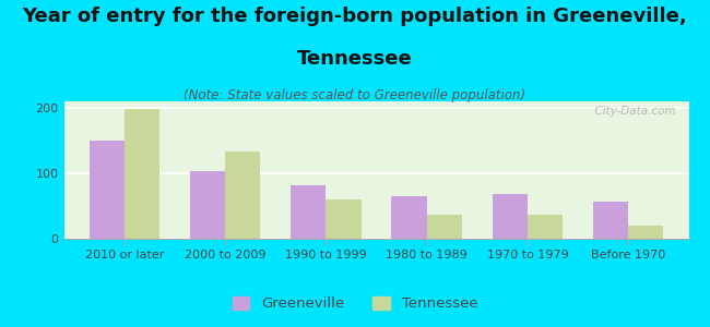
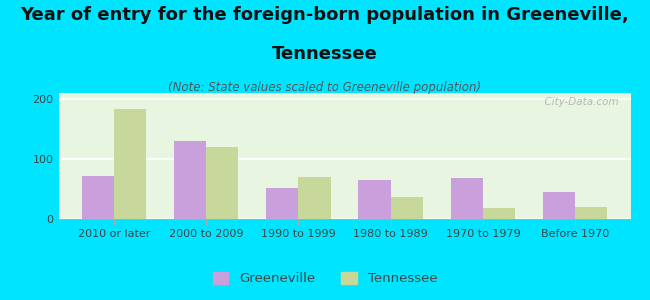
Greeneville/2010 or later: 150 -> 72
Tennessee/2010 or later: 198 -> 183
Greeneville/2000 to 2009: 104 -> 130
Tennessee/2000 to 2009: 134 -> 120
Greeneville/1990 to 1999: 82 -> 52
Tennessee/1990 to 1999: 60 -> 70
Tennessee/1970 to 1979: 36 -> 18
Greeneville/Before 1970: 56 -> 45
